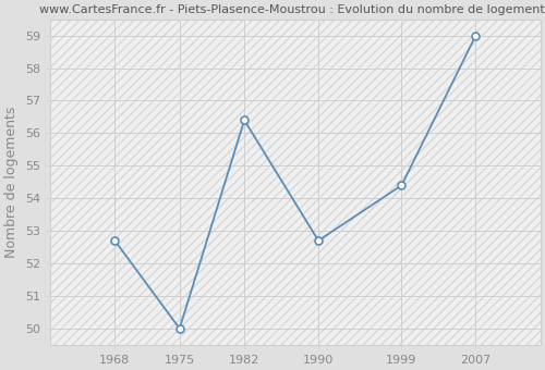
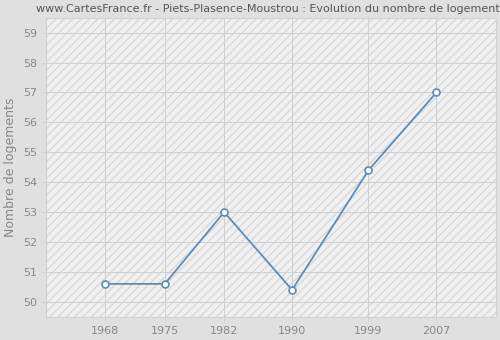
1968: 52.7 -> 50.6
1975: 50.0 -> 50.6
1982: 56.4 -> 53.0
1990: 52.7 -> 50.4
2007: 59.0 -> 57.0
